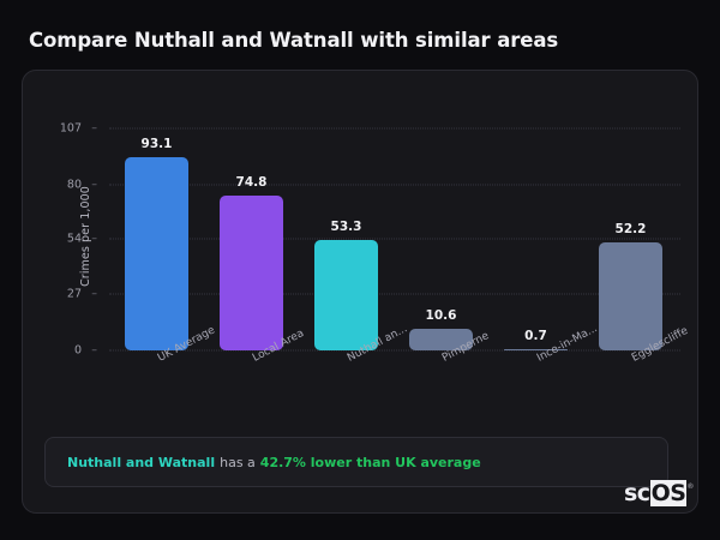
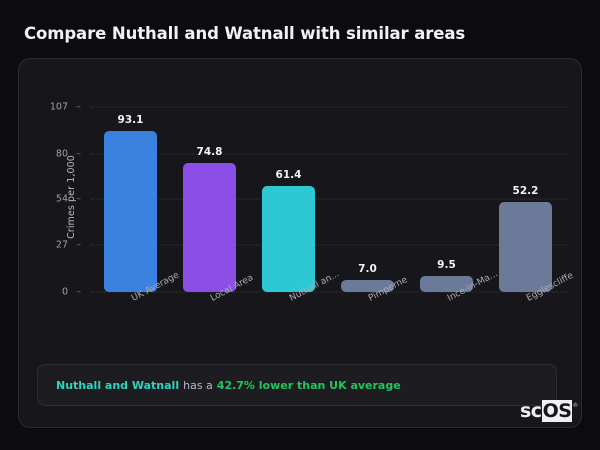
Nuthall an...: 53.3 -> 61.4
Pimperne: 10.6 -> 7.0
Ince-in-Ma...: 0.7 -> 9.5
